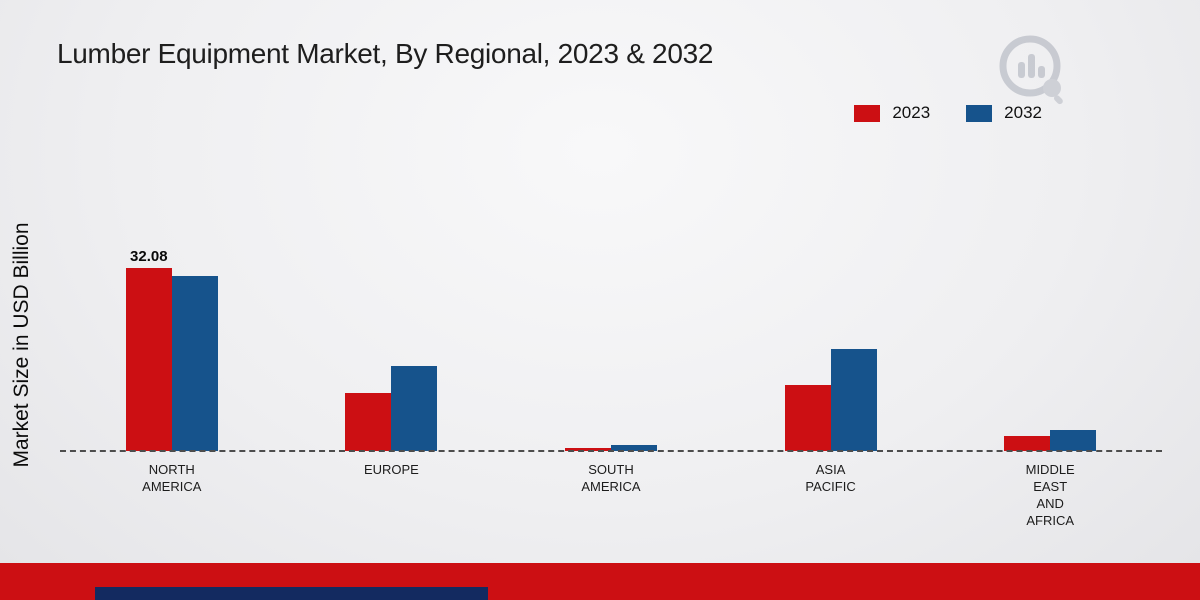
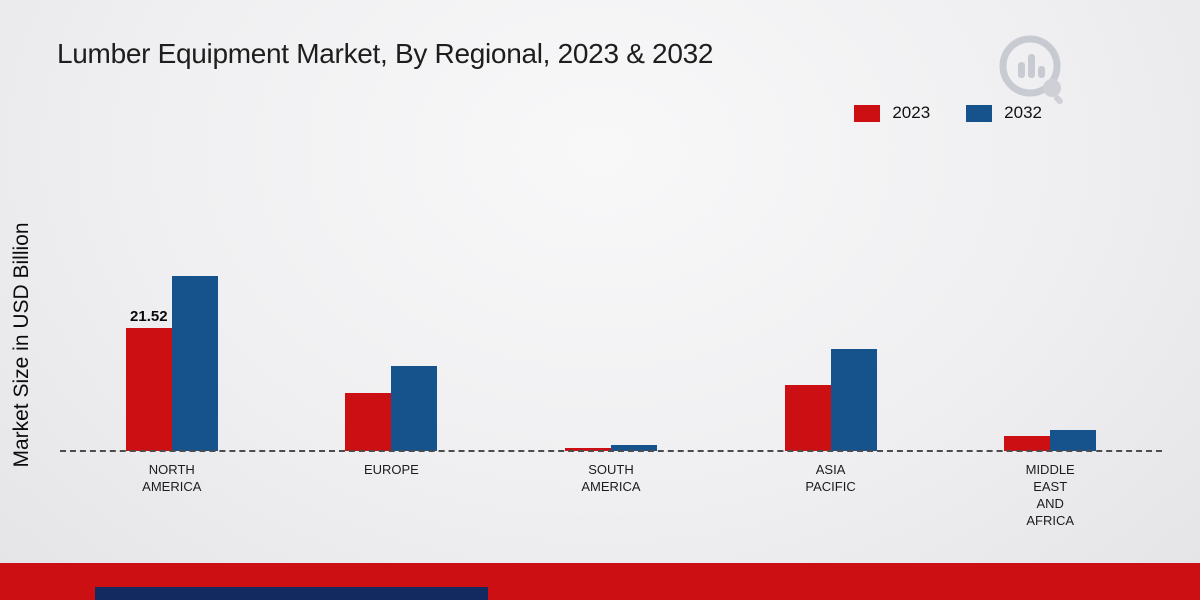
2023/NORTH AMERICA: 32.08 -> 21.52
